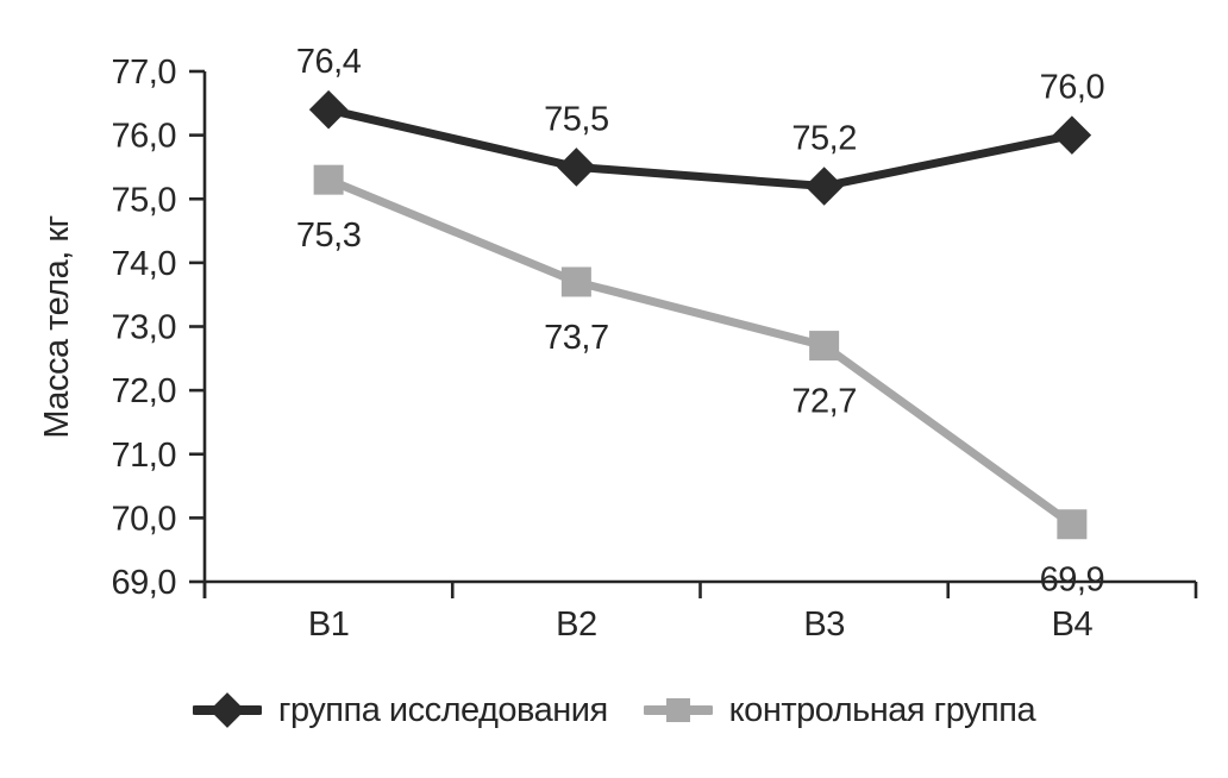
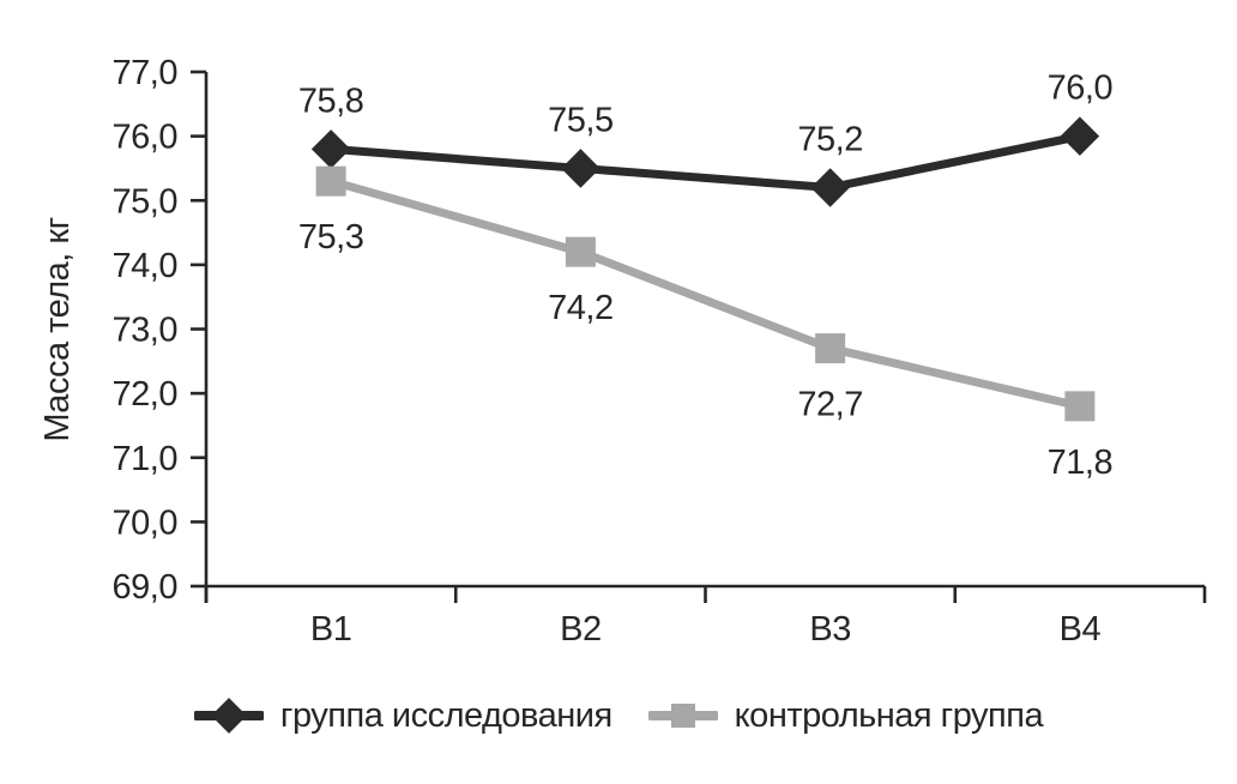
группа исследования/В1: 76,4 -> 75,8
контрольная группа/В2: 73,7 -> 74,2
контрольная группа/В4: 69,9 -> 71,8
